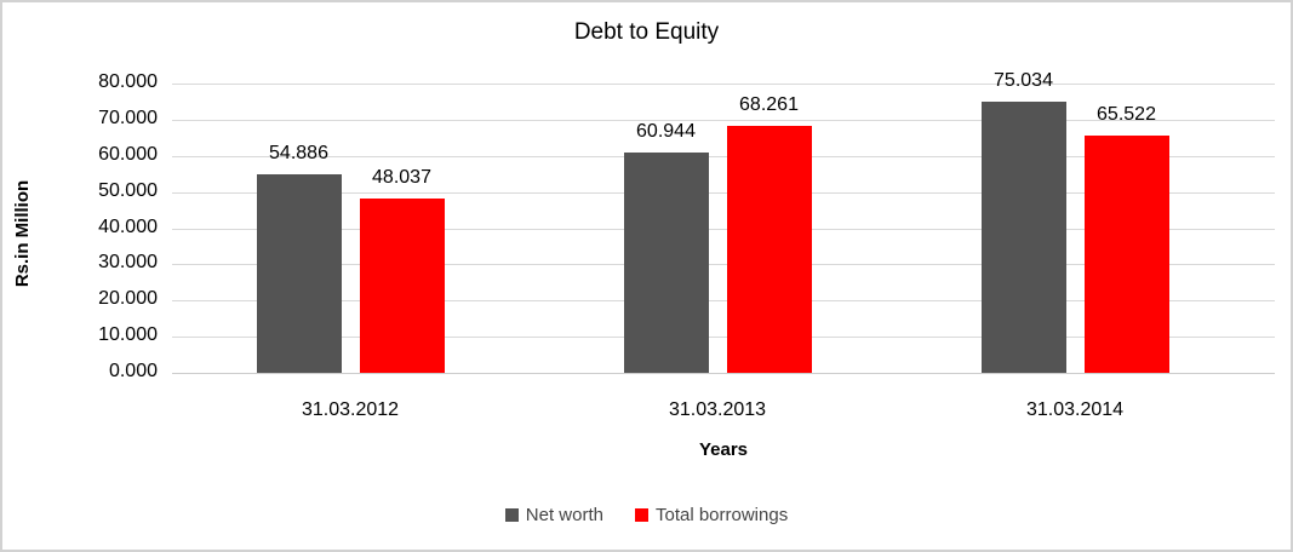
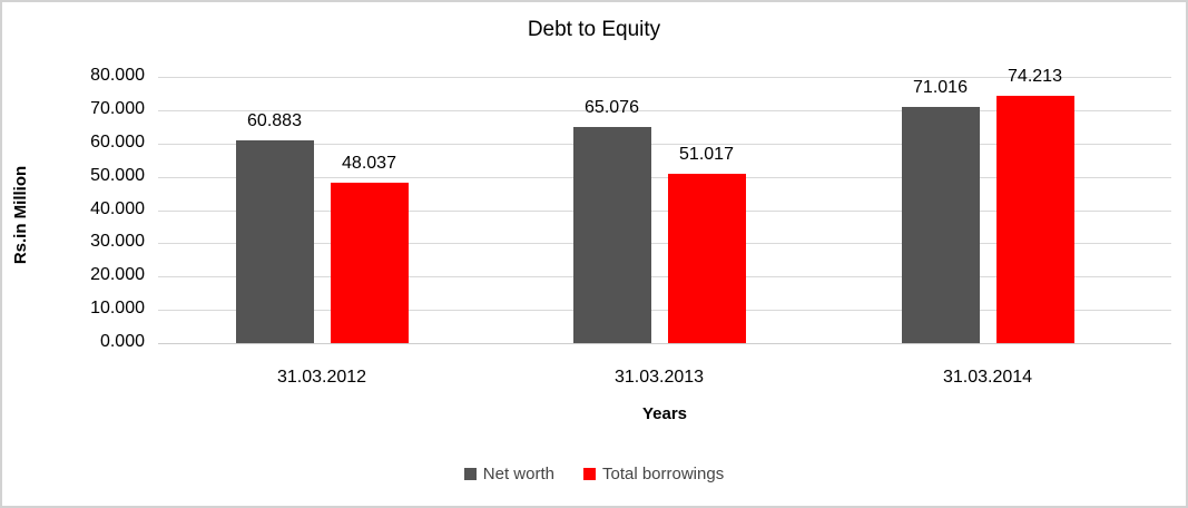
Net worth/31.03.2012: 54.886 -> 60.883
Net worth/31.03.2013: 60.944 -> 65.076
Total borrowings/31.03.2013: 68.261 -> 51.017
Net worth/31.03.2014: 75.034 -> 71.016
Total borrowings/31.03.2014: 65.522 -> 74.213
